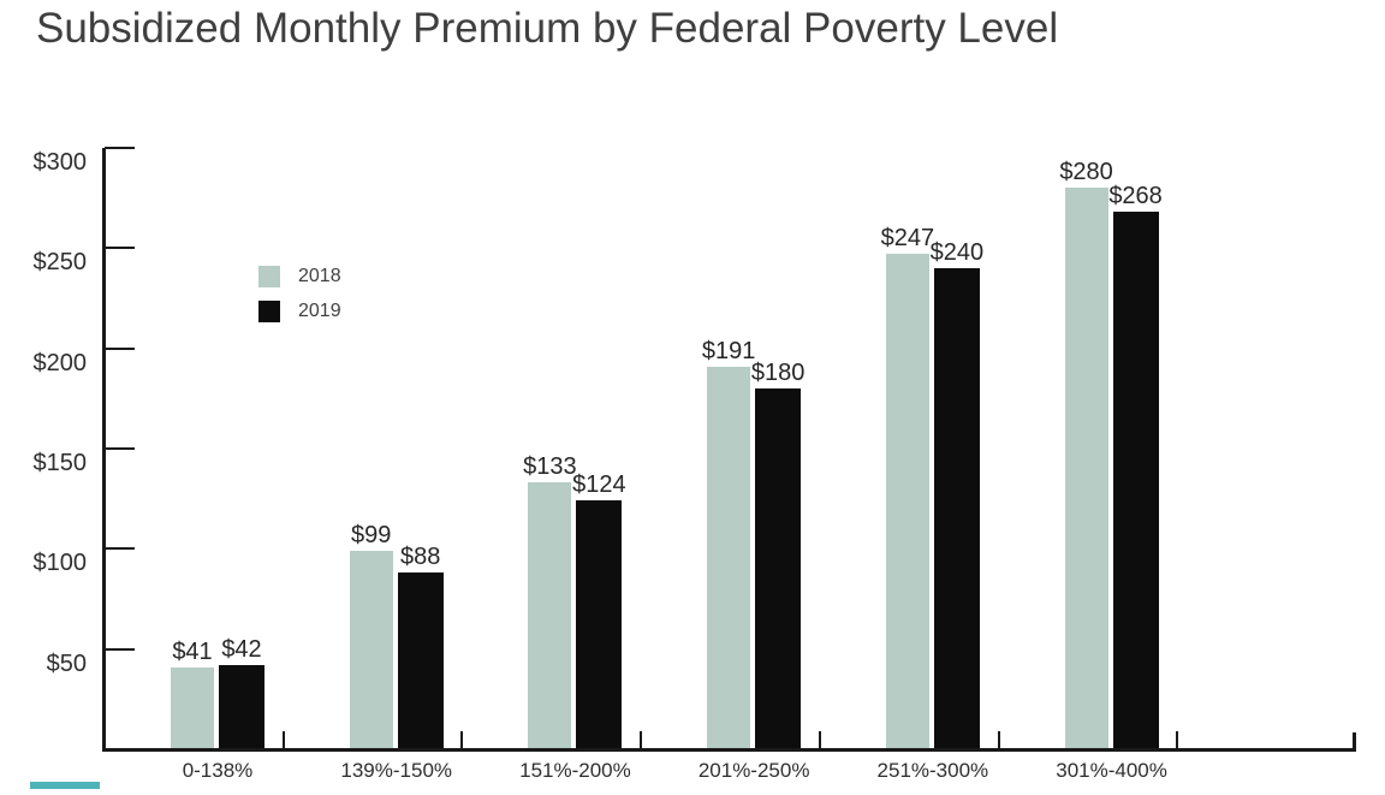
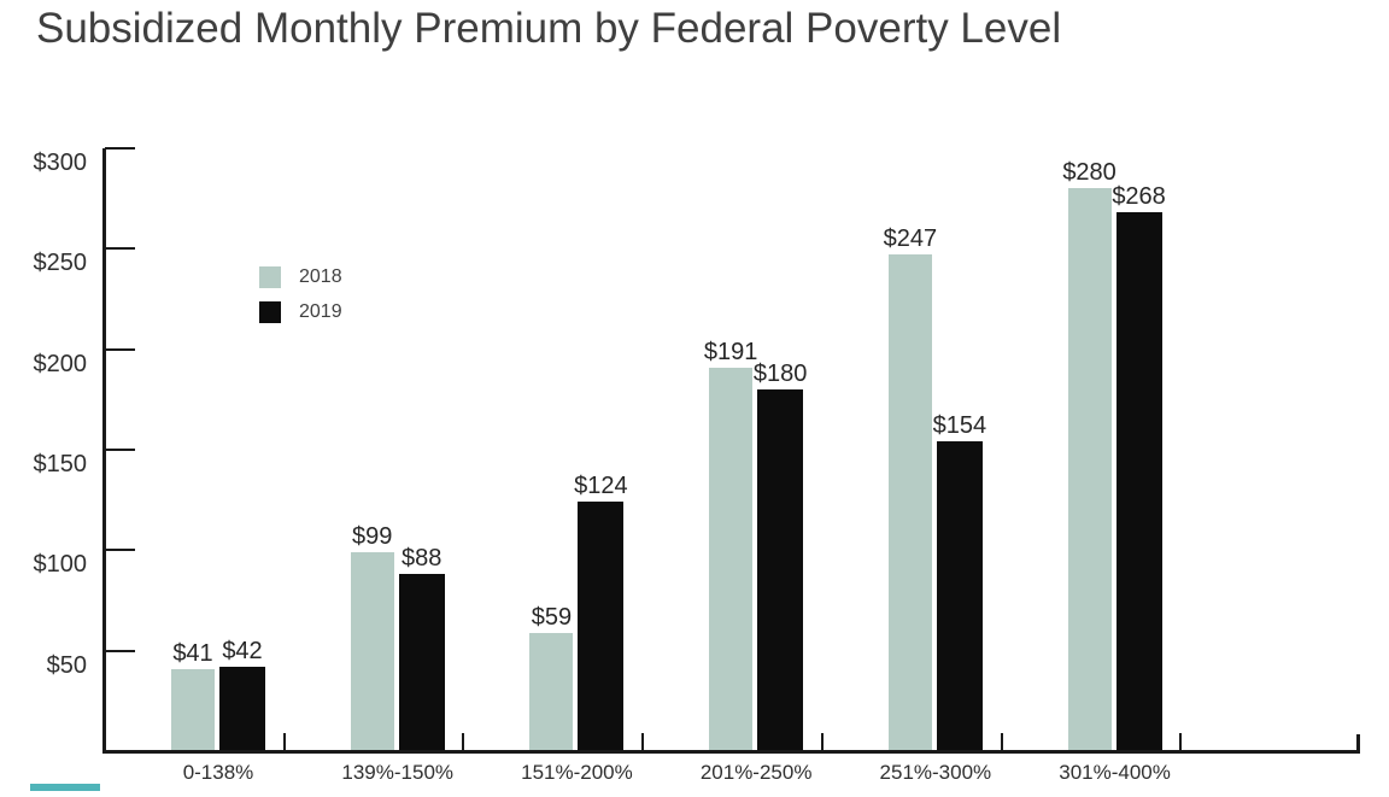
2018/151%-200%: $133 -> $59
2019/251%-300%: $240 -> $154
